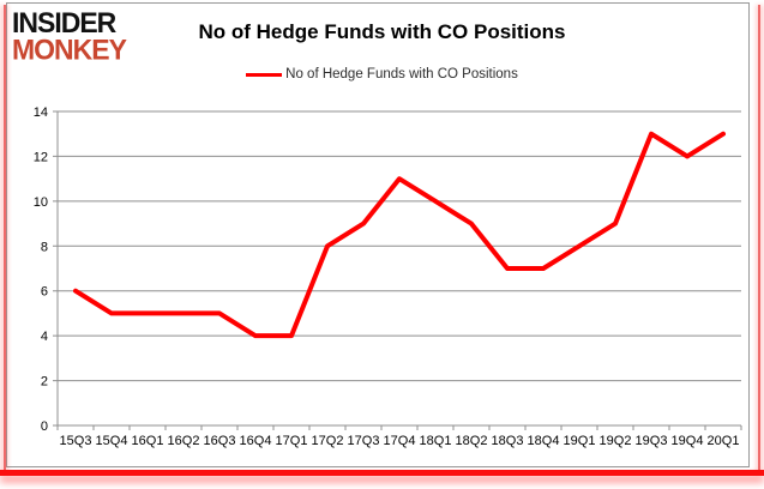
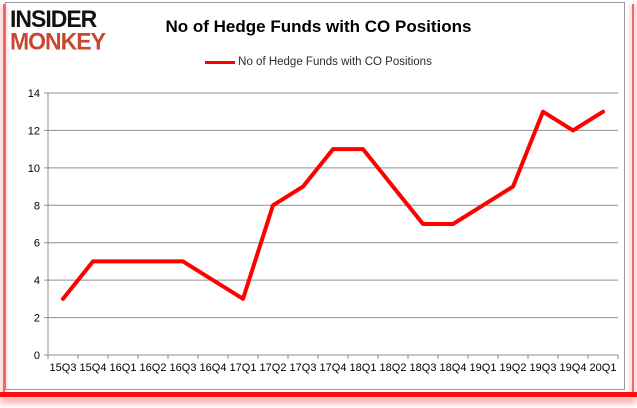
15Q3: 6 -> 3
17Q1: 4 -> 3
18Q1: 10 -> 11
